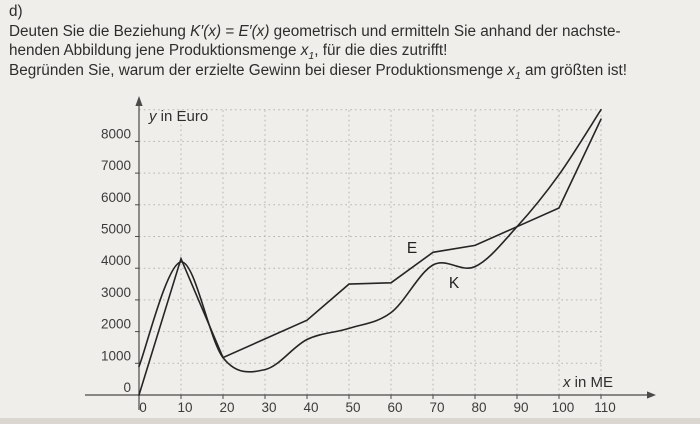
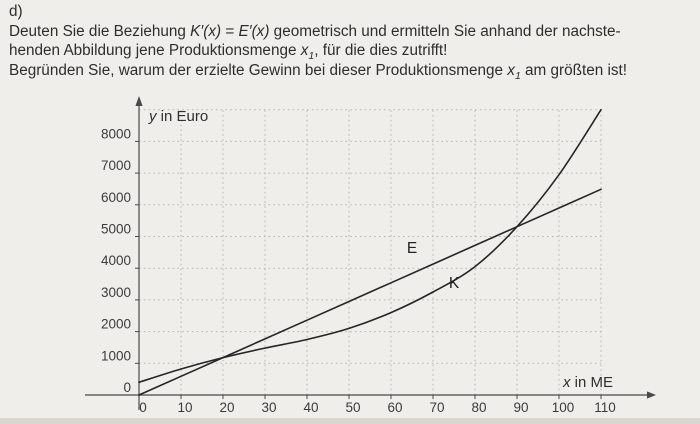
K/0: 900 -> 400
E/10: 4300 -> 600
K/10: 4200 -> 800
K/30: 800 -> 1500
E/50: 3500 -> 3000
E/70: 4500 -> 4100
K/70: 4100 -> 3200
E/110: 8700 -> 6500
